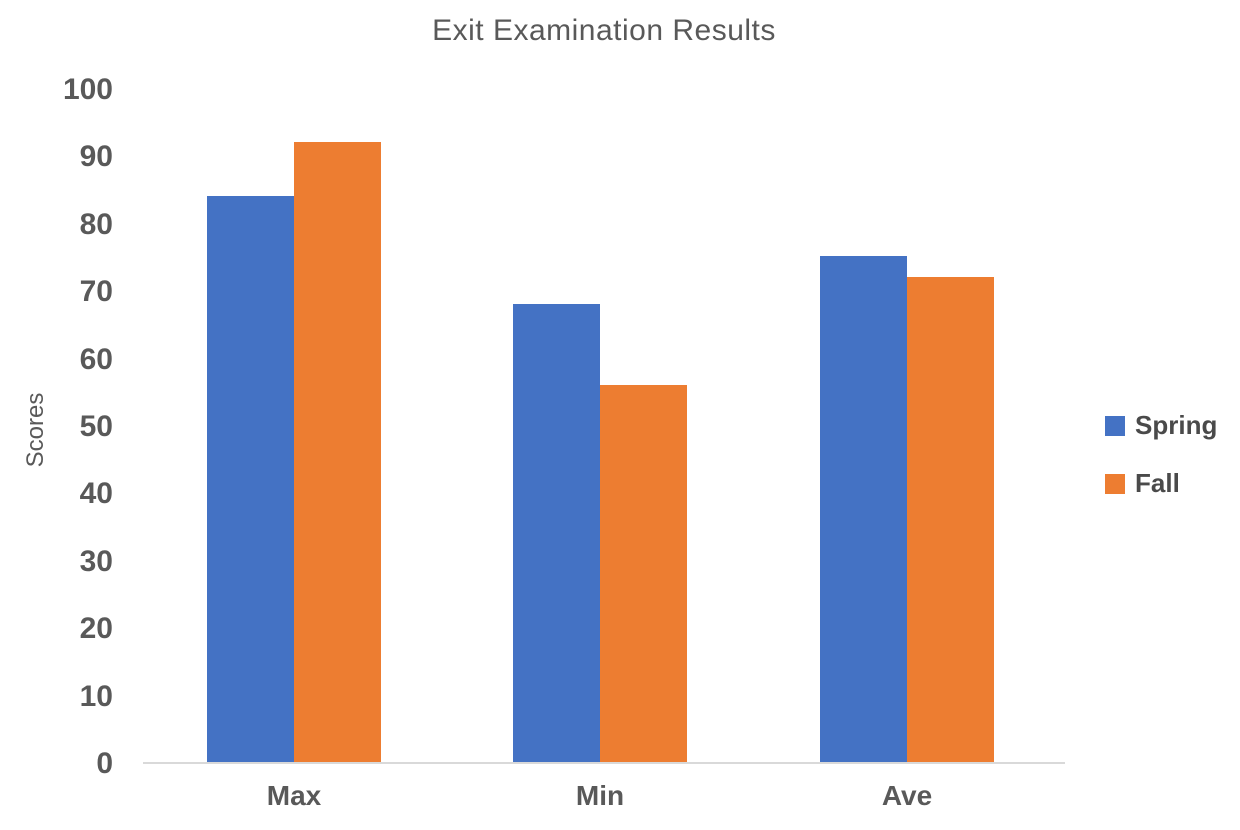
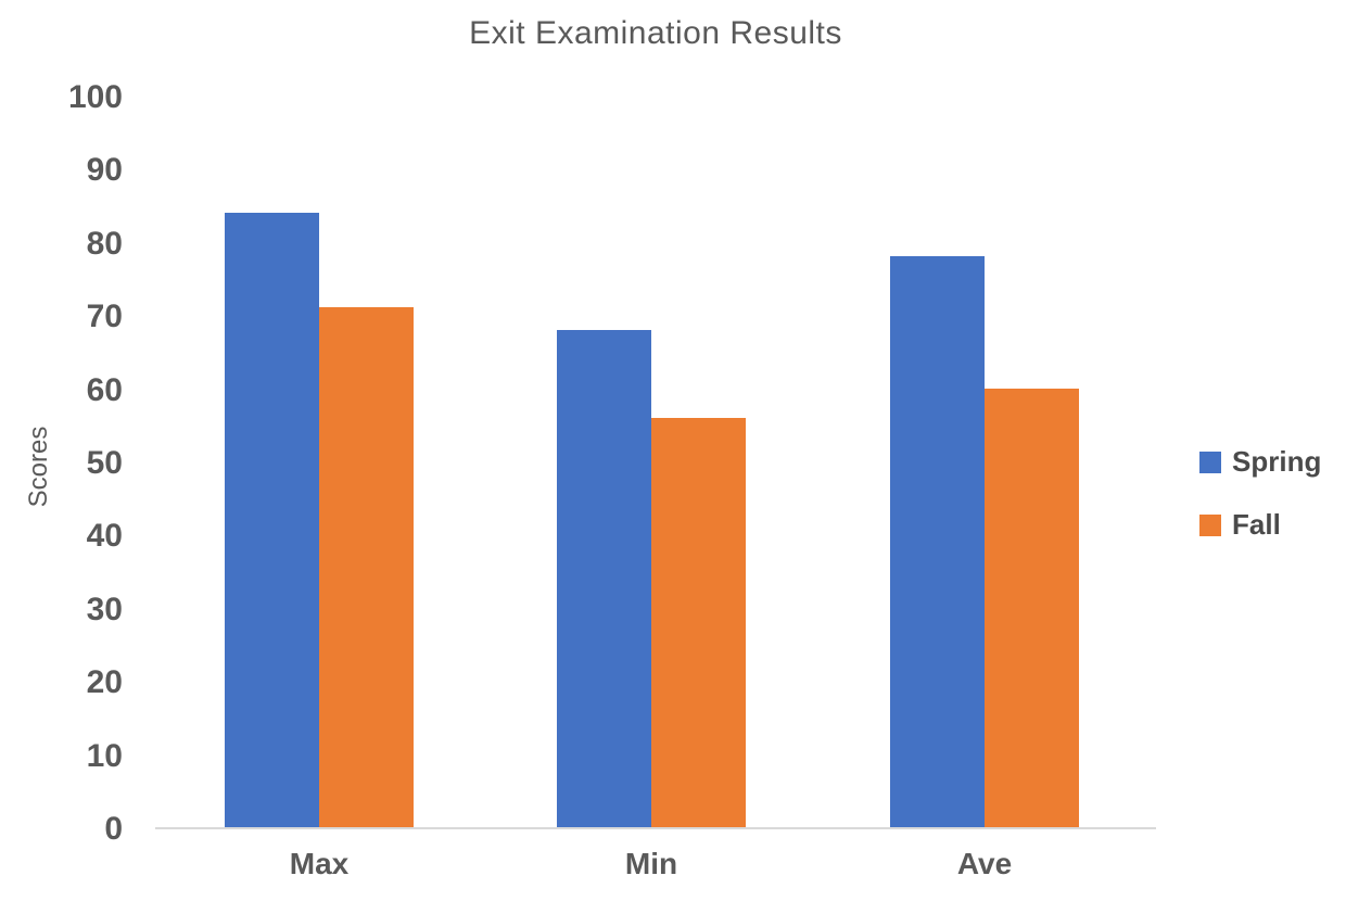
Fall/Max: 92 -> 71
Spring/Ave: 75 -> 78
Fall/Ave: 72 -> 60
